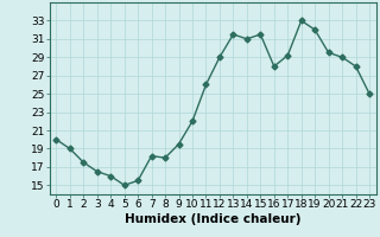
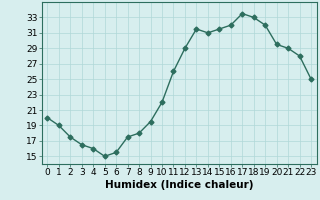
7: 18.2 -> 17.5
16: 28.0 -> 32.0
17: 29.2 -> 33.5
